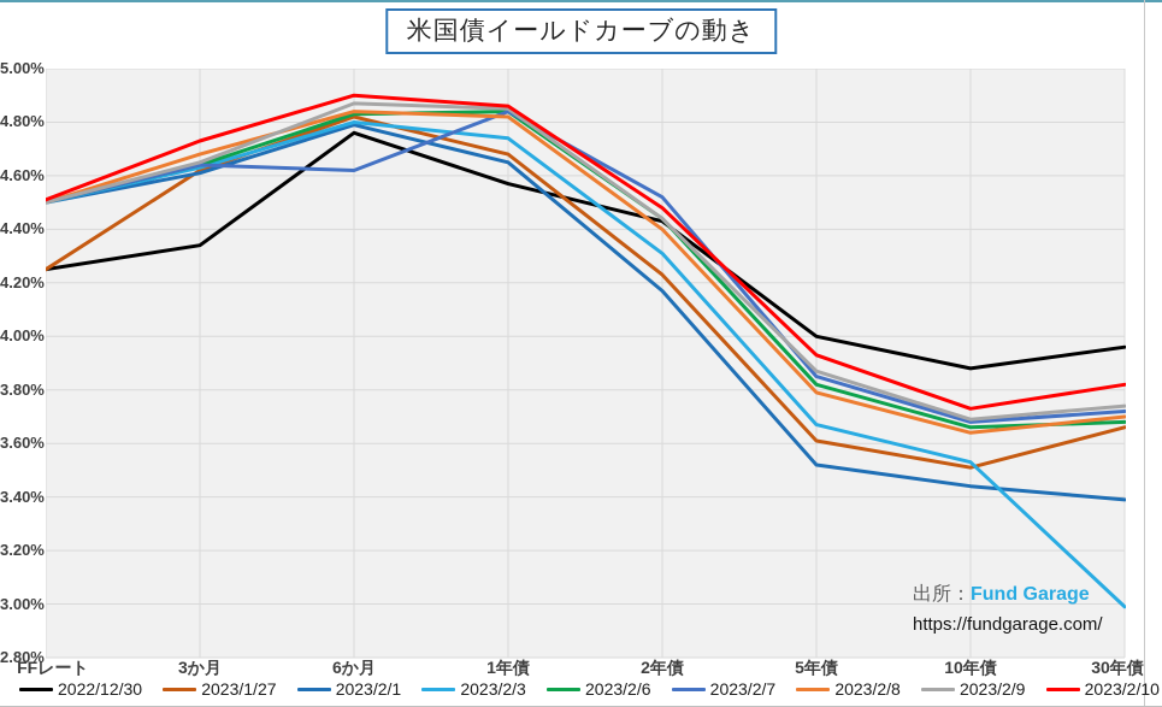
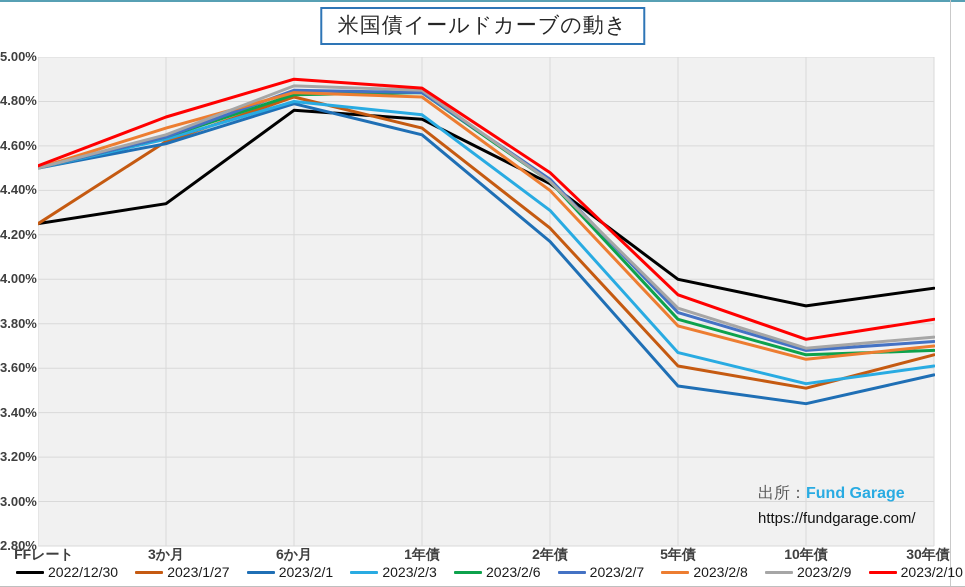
2023/2/7/6か月: 4.62% -> 4.85%
2022/12/30/1年債: 4.57% -> 4.72%
2023/2/7/2年債: 4.52% -> 4.45%
2023/2/1/30年債: 3.39% -> 3.57%
2023/2/3/30年債: 2.99% -> 3.61%
